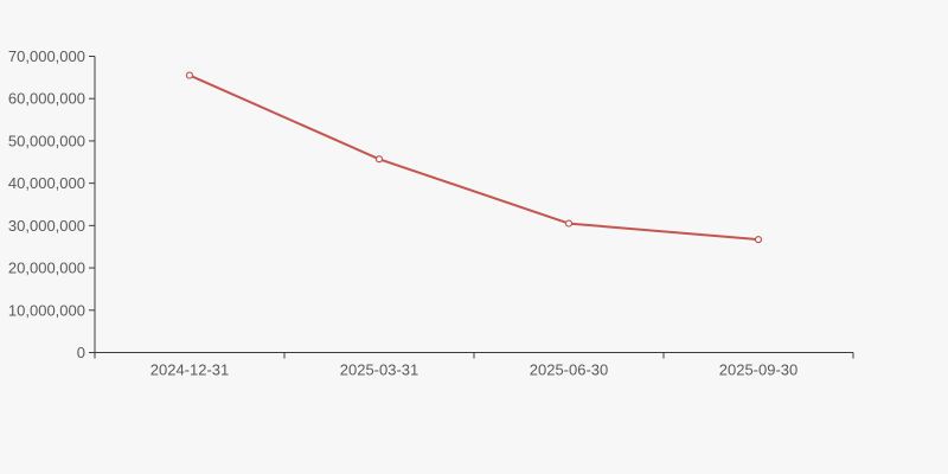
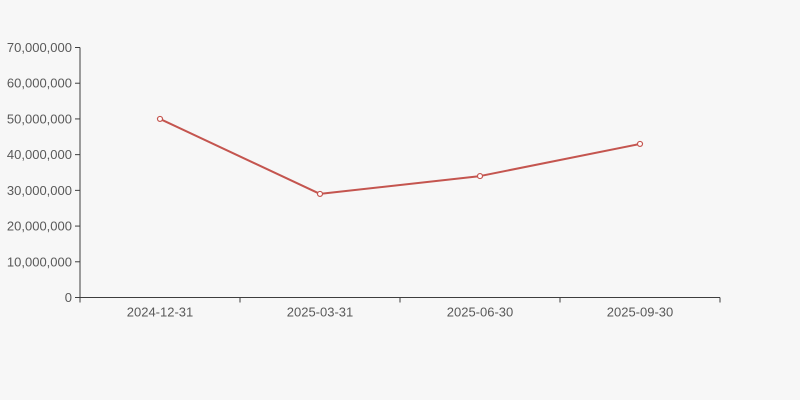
2024-12-31: 66000000 -> 50000000
2025-03-31: 46000000 -> 29000000
2025-06-30: 30000000 -> 34000000
2025-09-30: 27000000 -> 43000000
